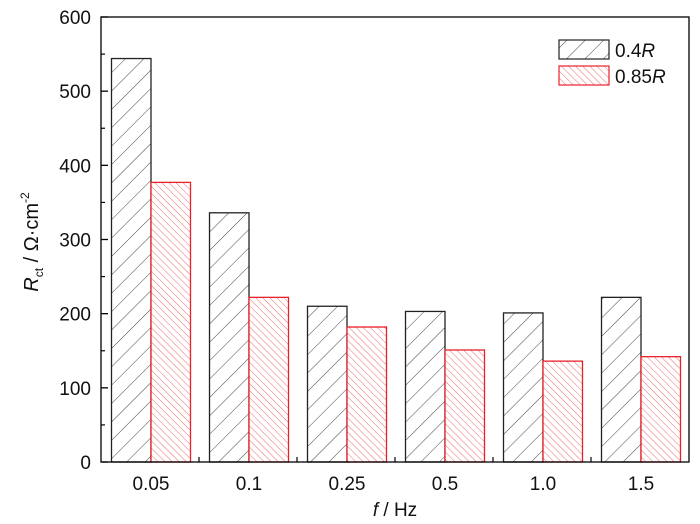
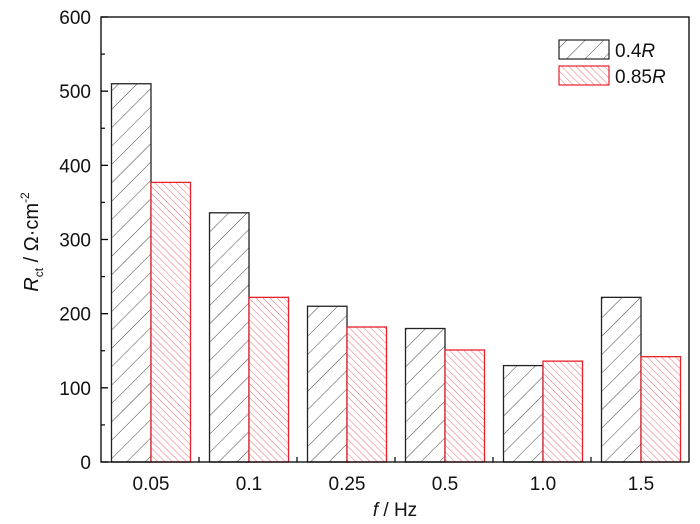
0.4R/0.05: 540 -> 510
0.4R/0.5: 200 -> 180
0.4R/1.0: 200 -> 130
